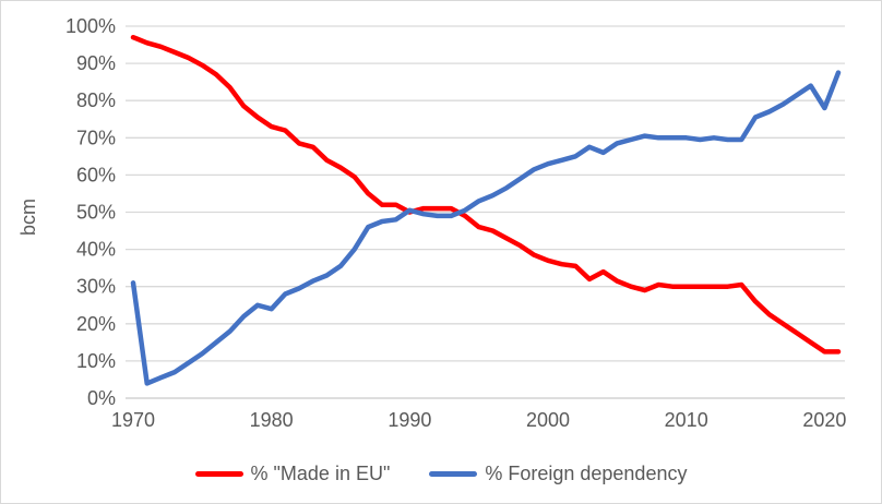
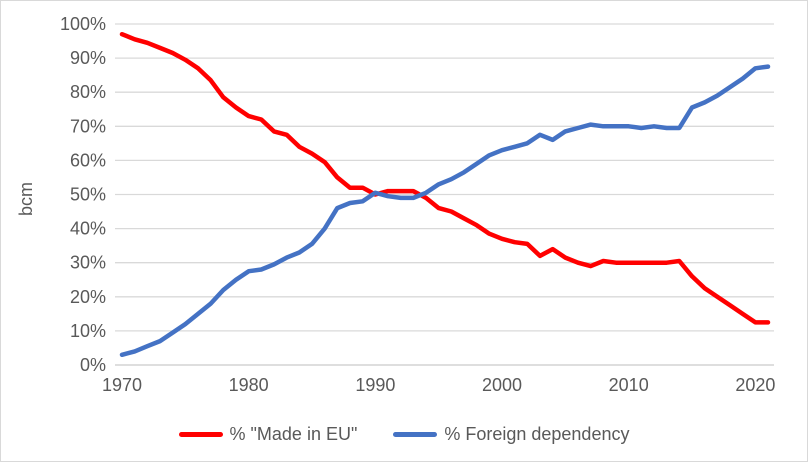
% Foreign dependency/1970: 31% -> 3%
% Foreign dependency/1980: 24% -> 28%
% Foreign dependency/2020: 78% -> 87%
